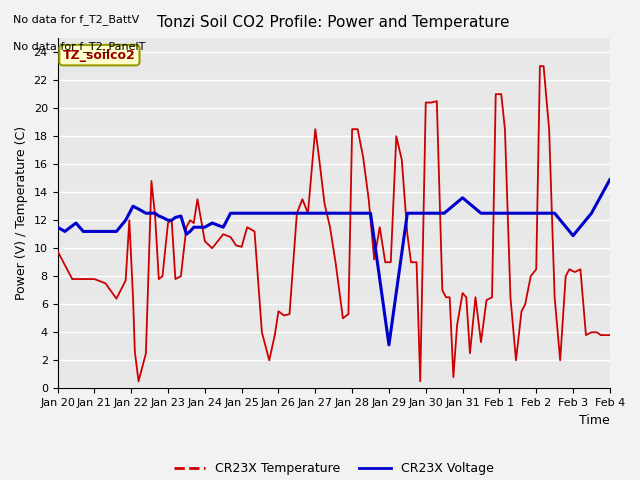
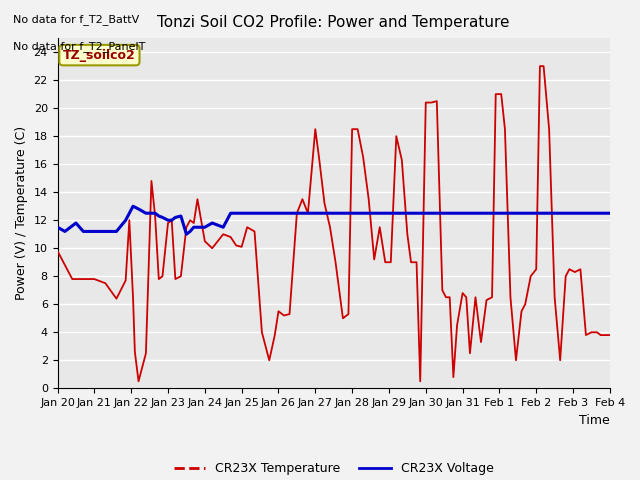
CR23X Voltage/Jan 29: 3.1 -> 12.5
CR23X Voltage/Jan 31: 13.6 -> 12.5
CR23X Voltage/Feb 3: 10.9 -> 12.5
CR23X Voltage/Feb 4: 14.9 -> 12.5
